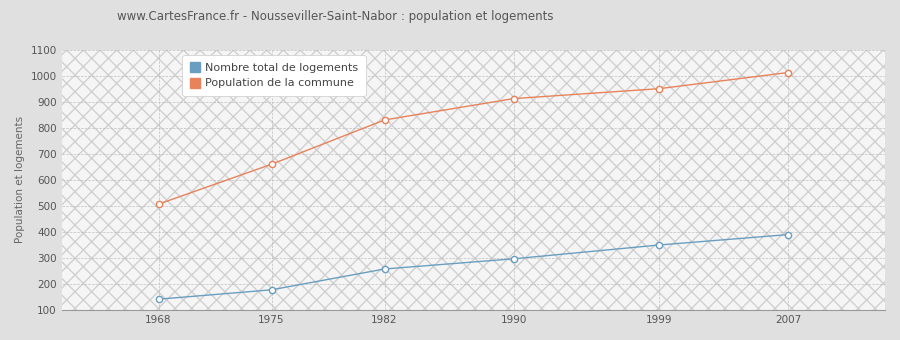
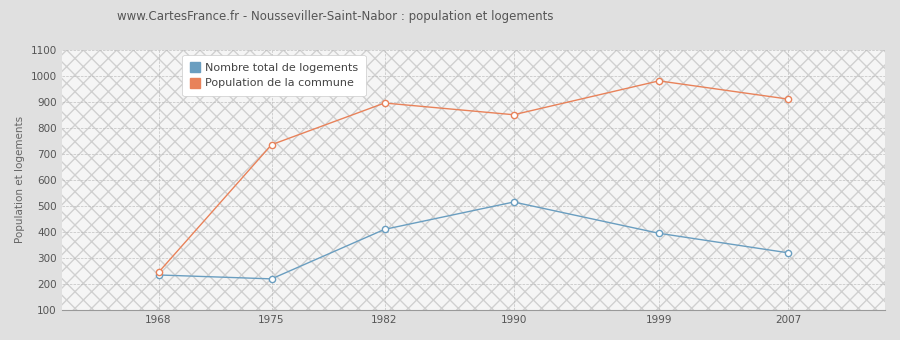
Population de la commune/1968: 507 -> 245
Nombre total de logements/1968: 142 -> 235
Population de la commune/1975: 660 -> 735
Nombre total de logements/1975: 178 -> 220
Population de la commune/1982: 830 -> 895
Nombre total de logements/1982: 258 -> 410
Population de la commune/1990: 912 -> 850
Nombre total de logements/1990: 297 -> 515
Population de la commune/1999: 950 -> 980
Nombre total de logements/1999: 350 -> 395
Population de la commune/2007: 1012 -> 910
Nombre total de logements/2007: 390 -> 320
